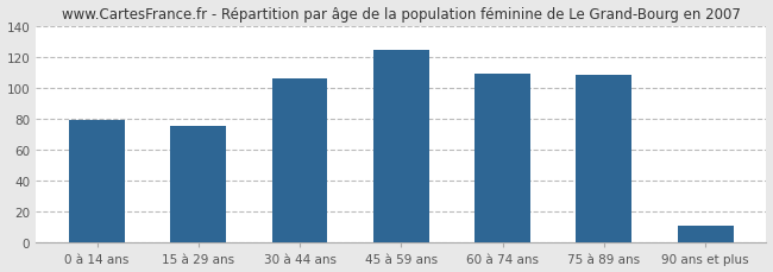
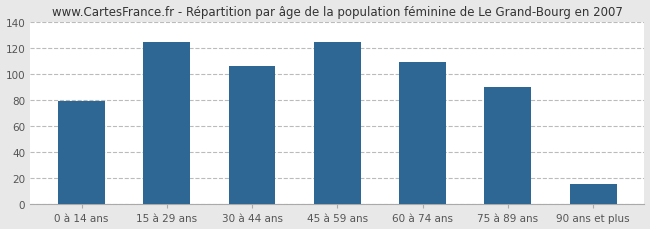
15 à 29 ans: 75 -> 124
75 à 89 ans: 108 -> 90
90 ans et plus: 11 -> 16
